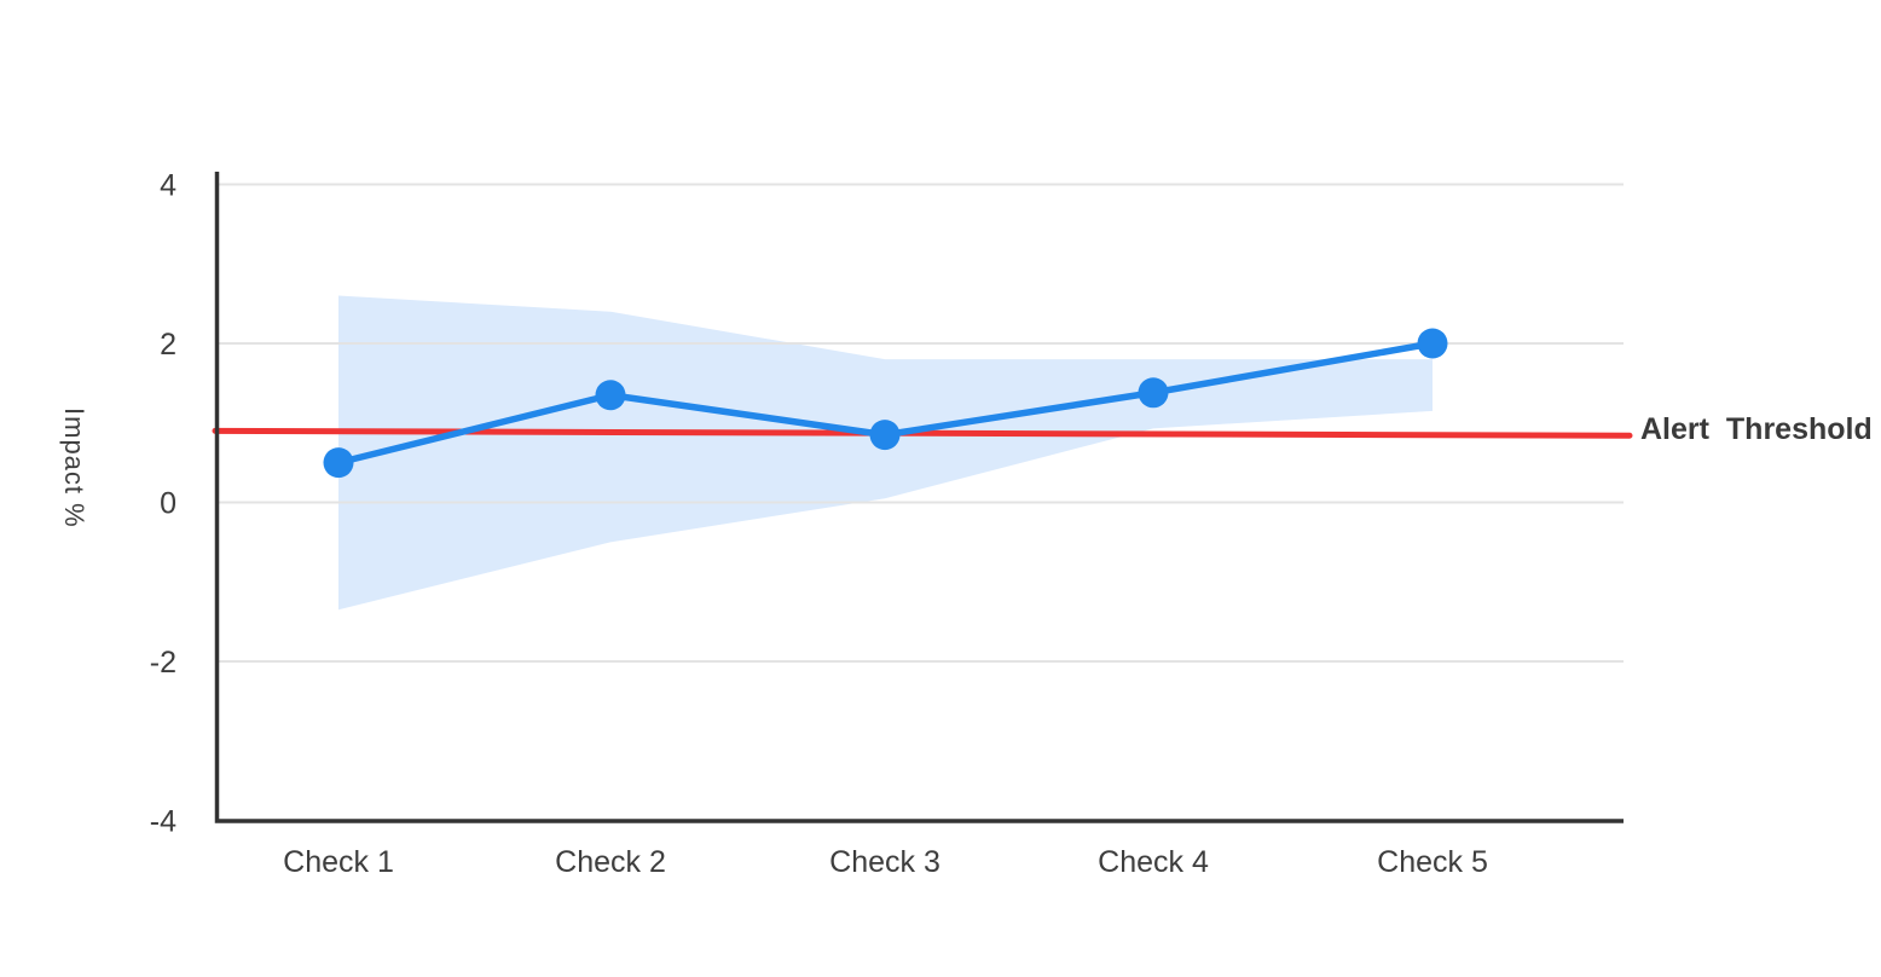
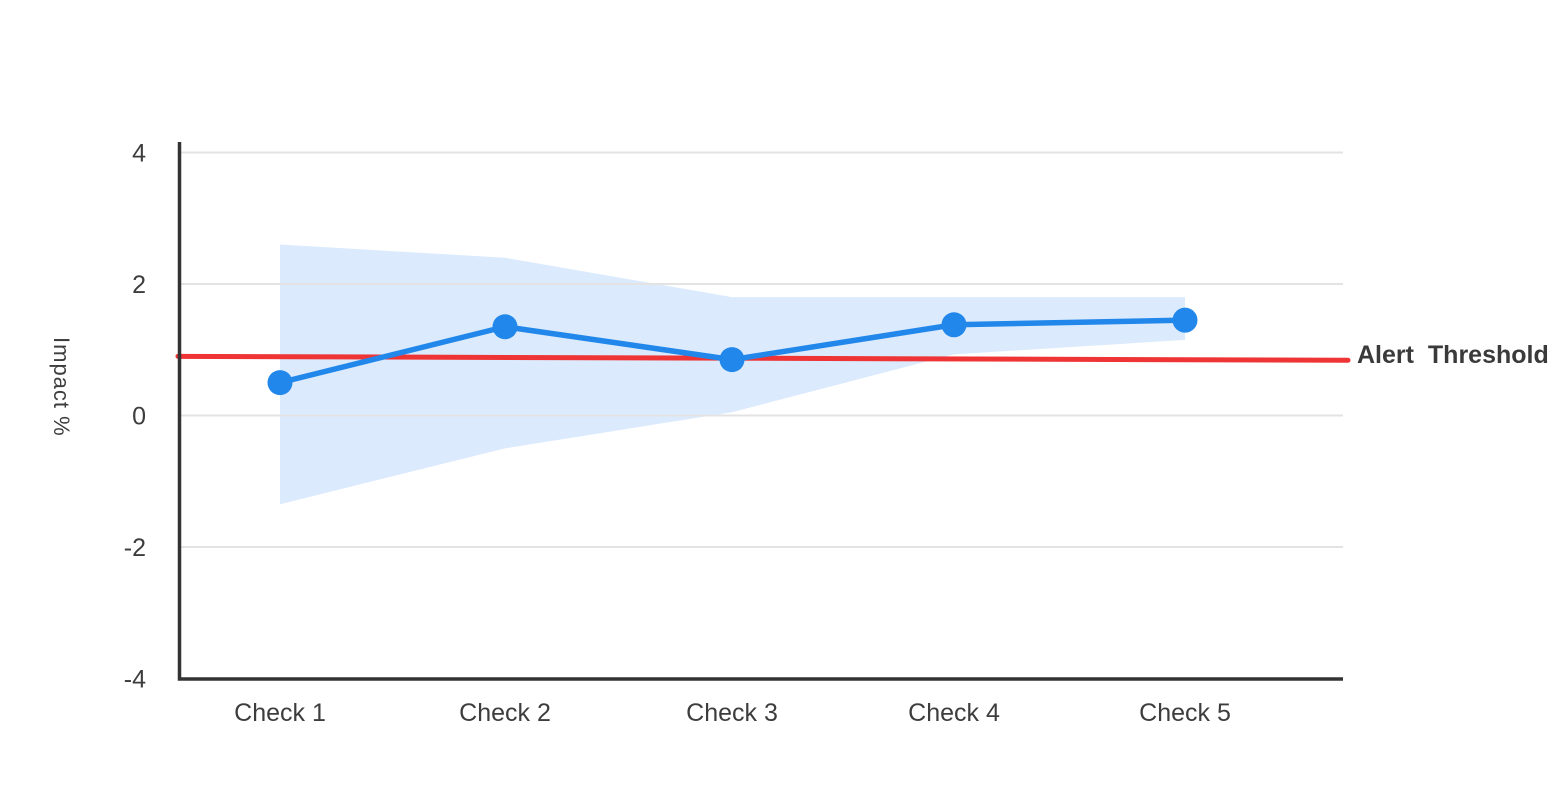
Check 5: 2.0 -> 1.4
